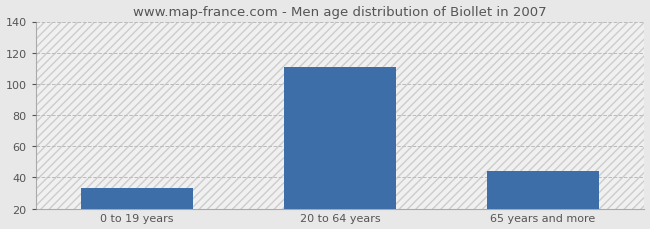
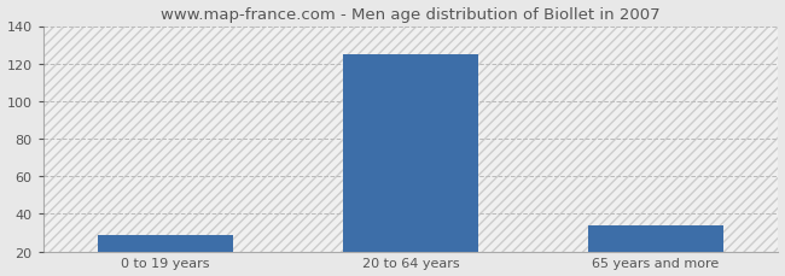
0 to 19 years: 33 -> 29
20 to 64 years: 111 -> 125
65 years and more: 44 -> 34
